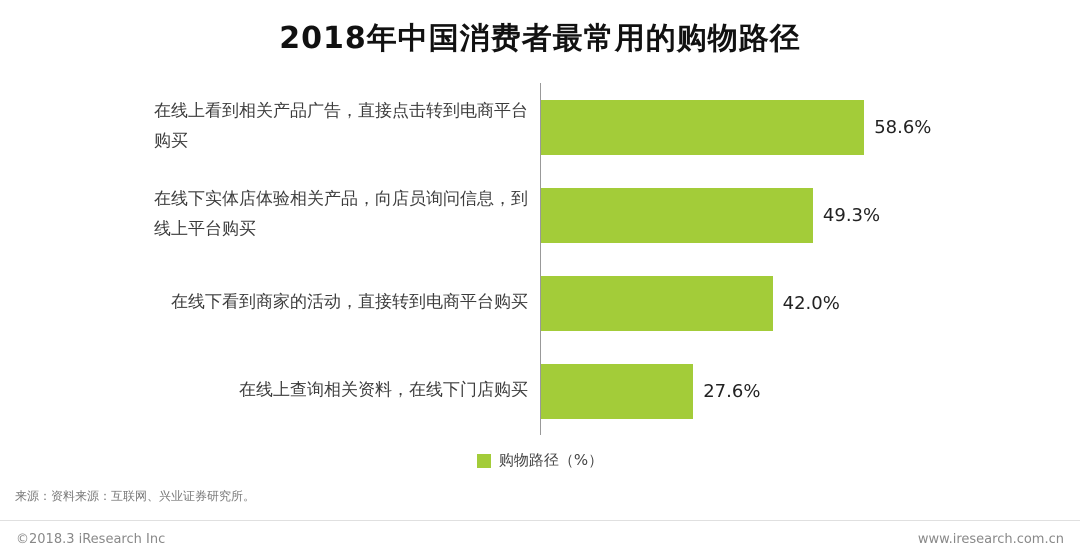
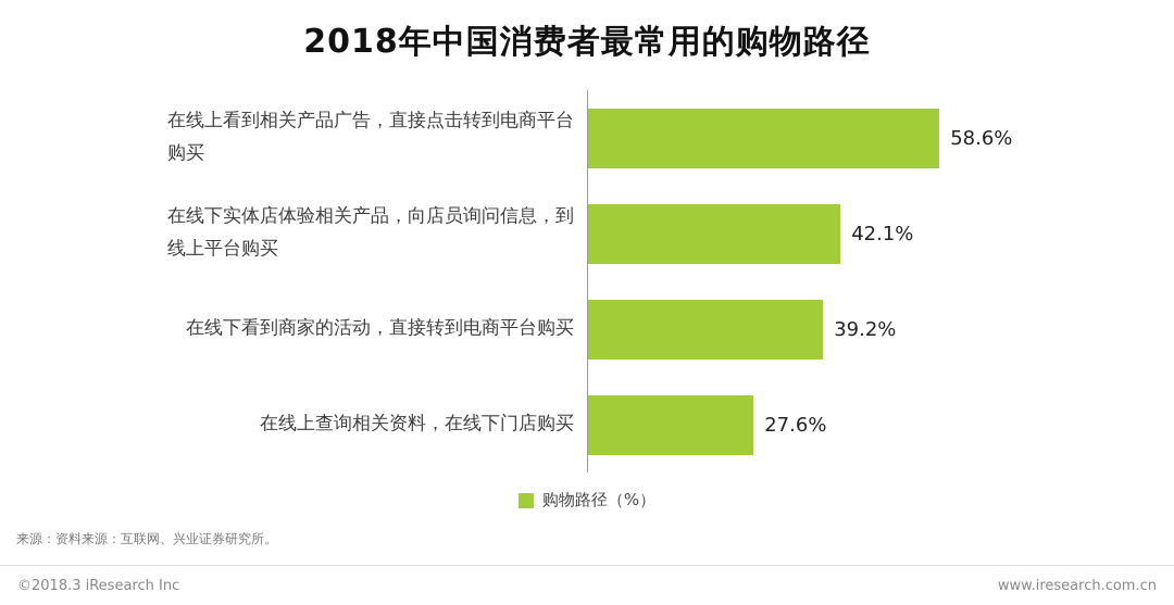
在线下实体店体验相关产品，向店员询问信息，到线上平台购买: 49.3% -> 42.1%
在线下看到商家的活动，直接转到电商平台购买: 42.0% -> 39.2%
